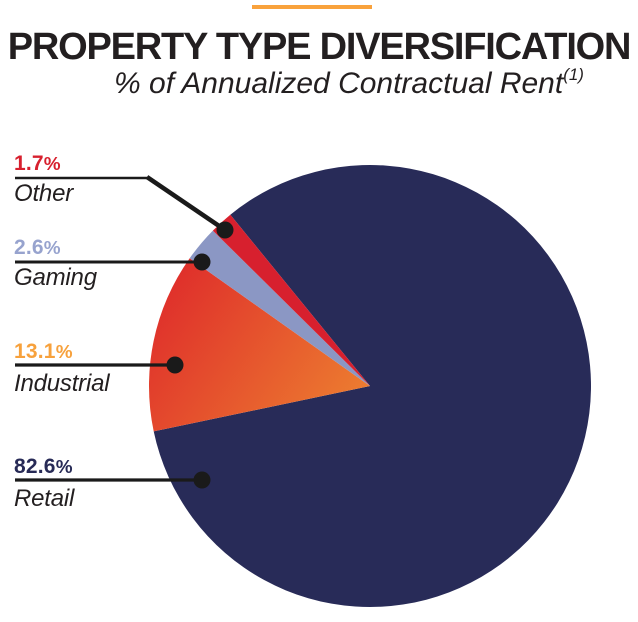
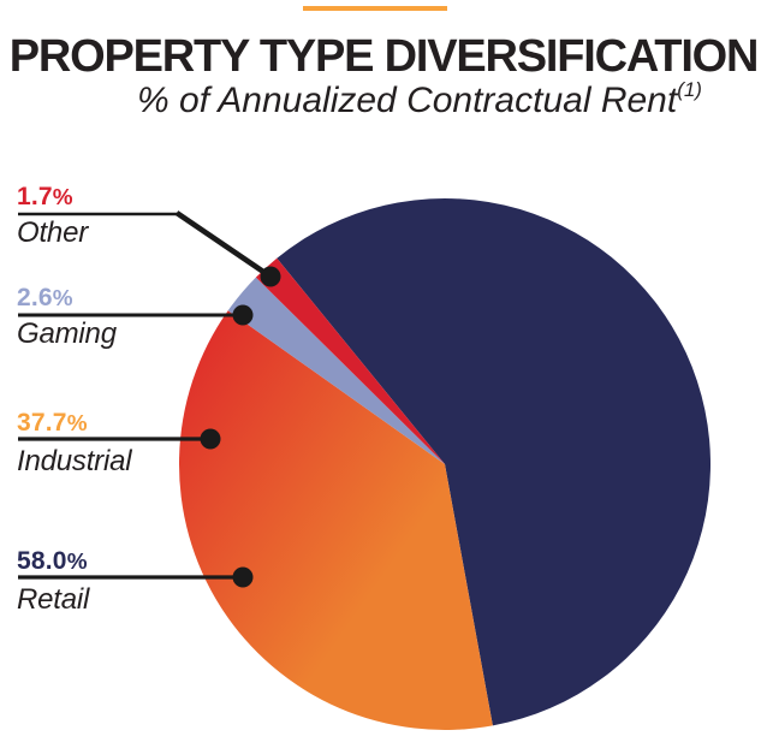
Retail: 82.6 -> 58.0
Industrial: 13.1 -> 37.7
